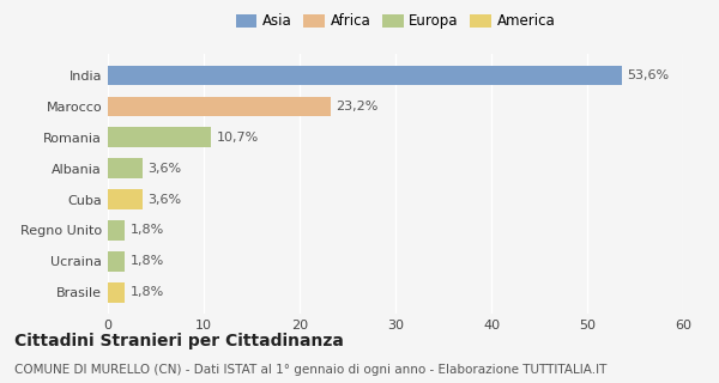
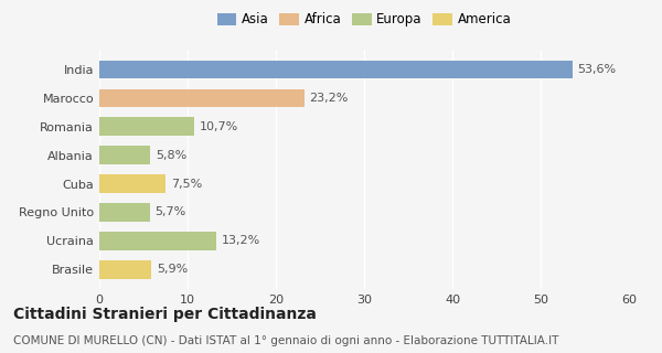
Albania: 3,6% -> 5,8%
Cuba: 3,6% -> 7,5%
Regno Unito: 1,8% -> 5,7%
Ucraina: 1,8% -> 13,2%
Brasile: 1,8% -> 5,9%
